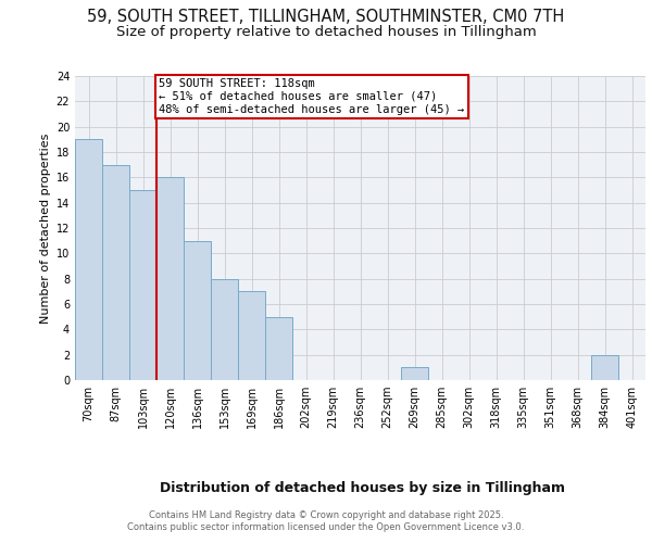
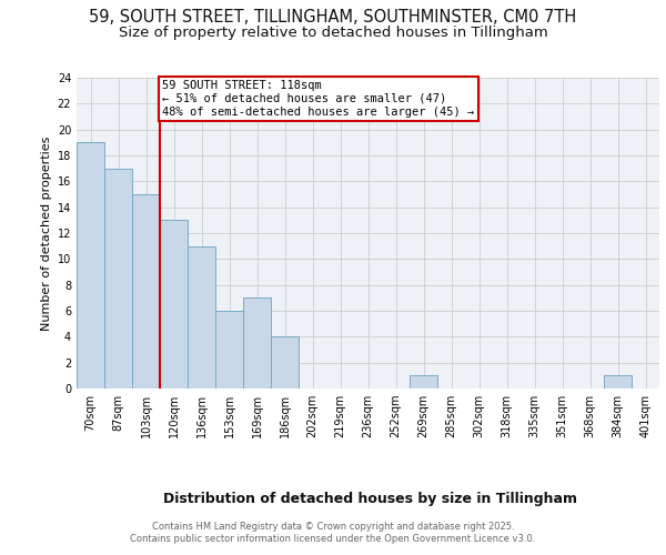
120sqm: 16 -> 13
153sqm: 8 -> 6
186sqm: 5 -> 4
384sqm: 2 -> 1
